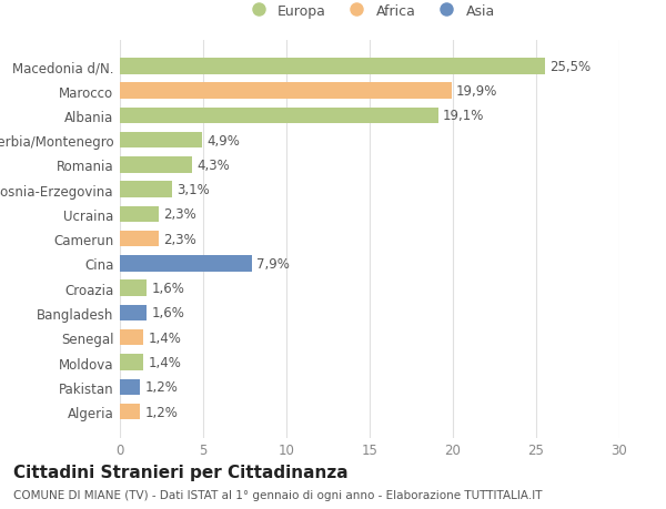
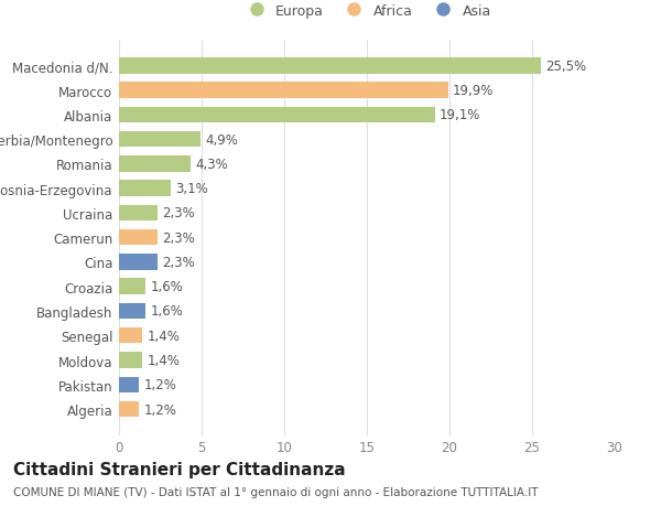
Cina: 7,9% -> 2,3%
